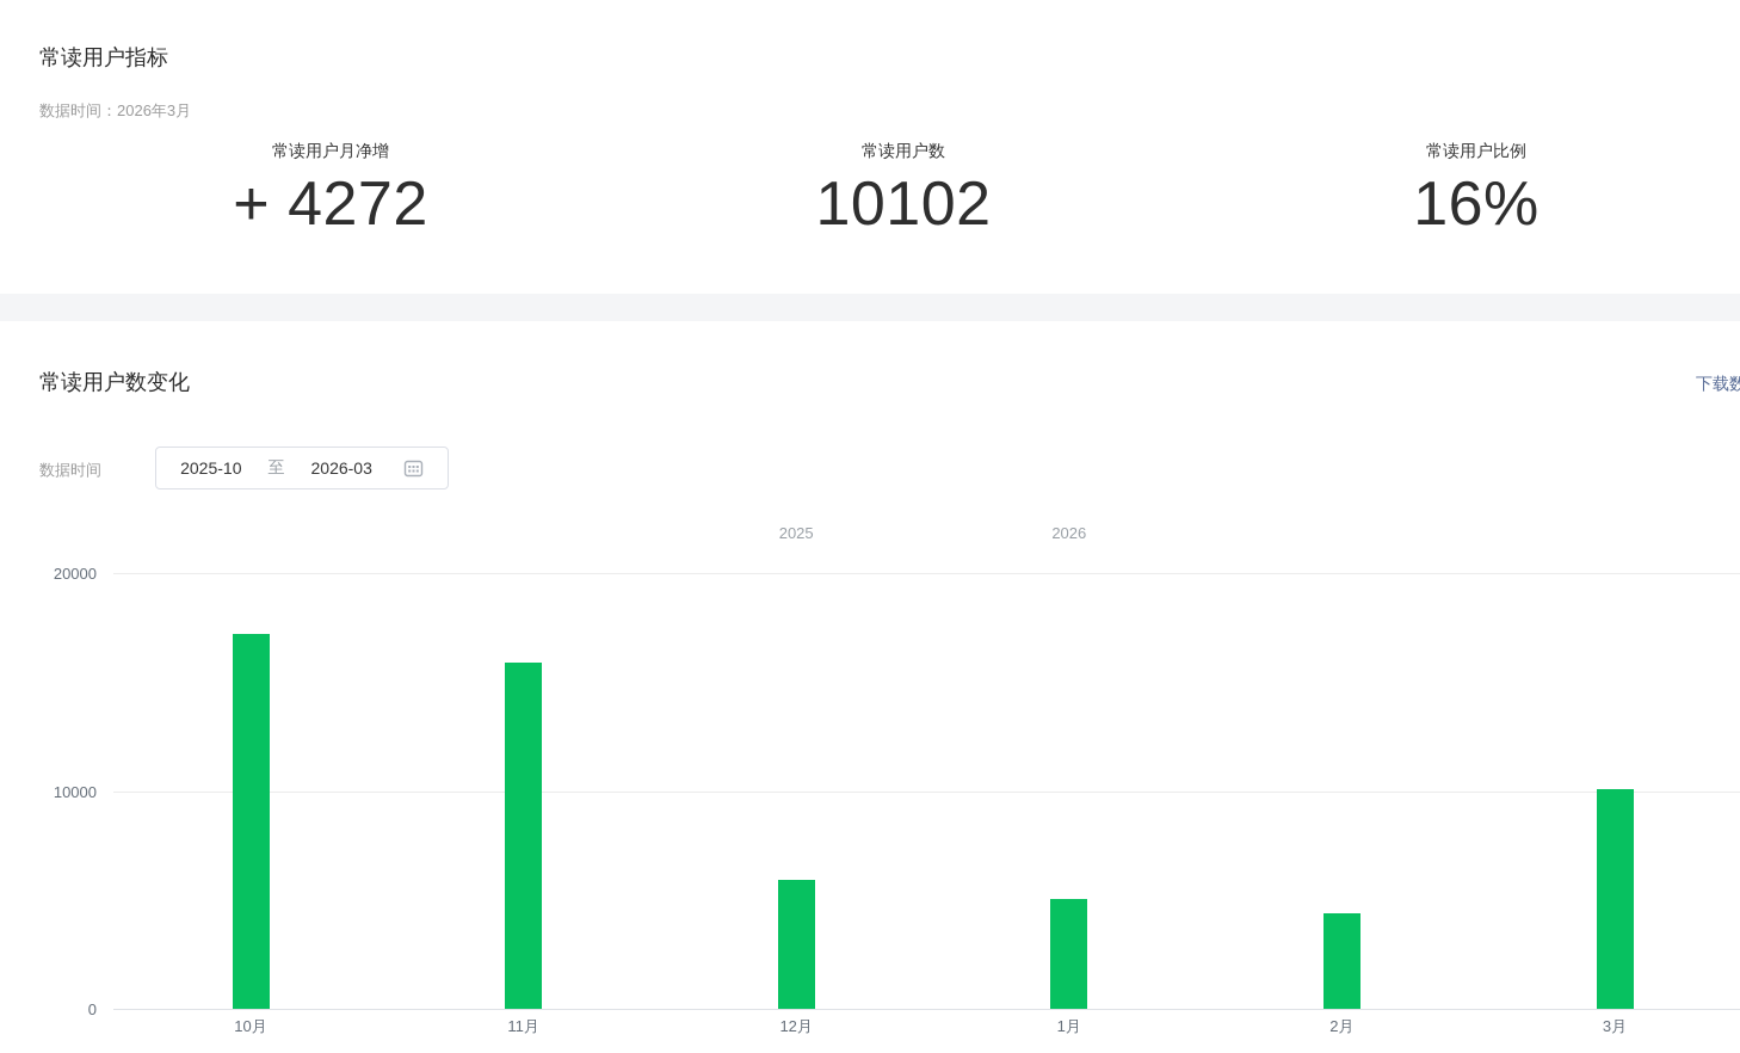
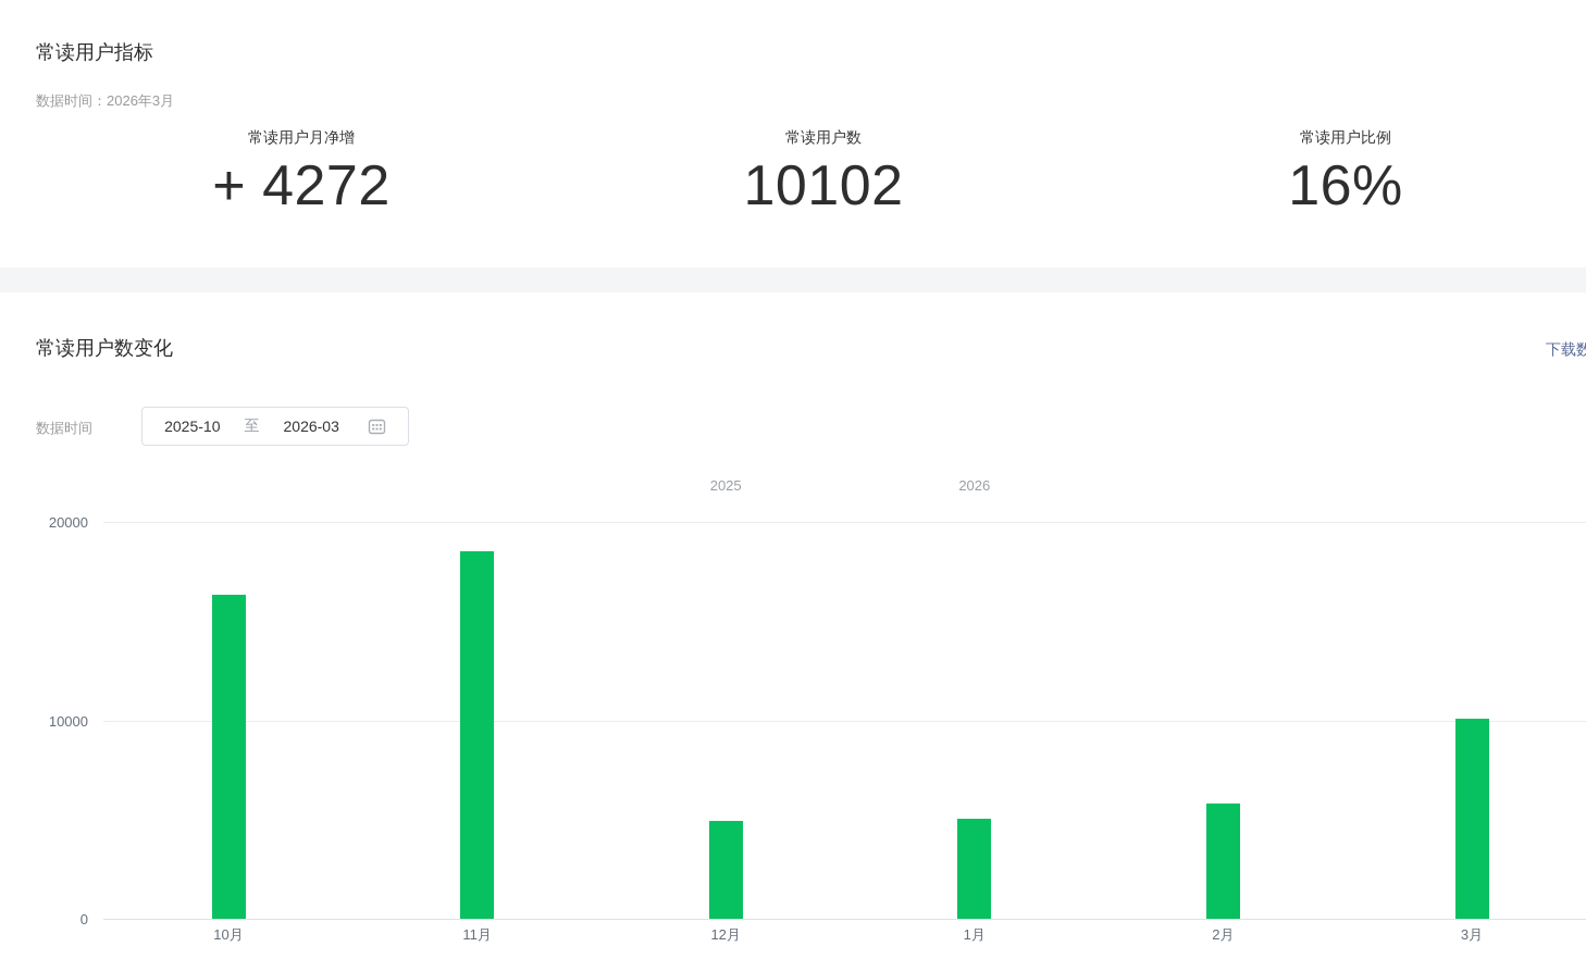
10月: 17200 -> 16300
11月: 15900 -> 18500
12月: 5900 -> 4900
2月: 4400 -> 5800
